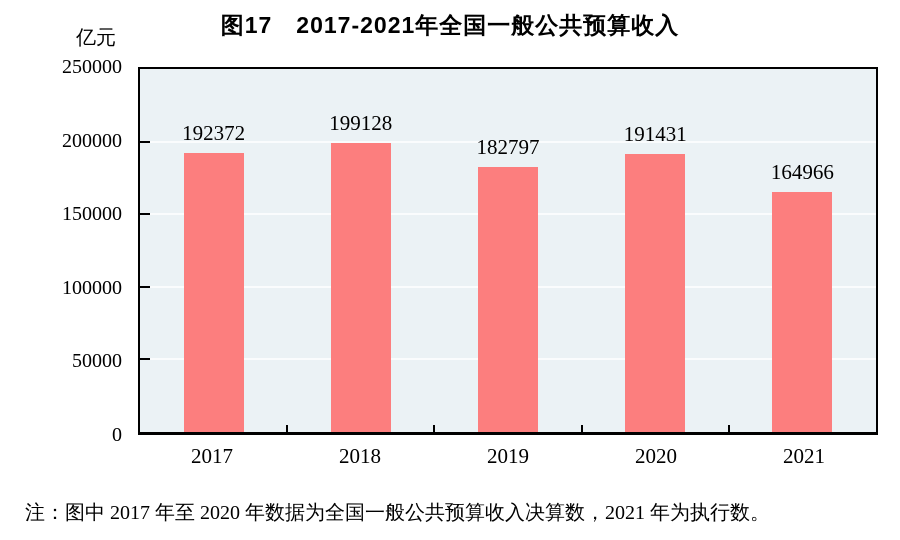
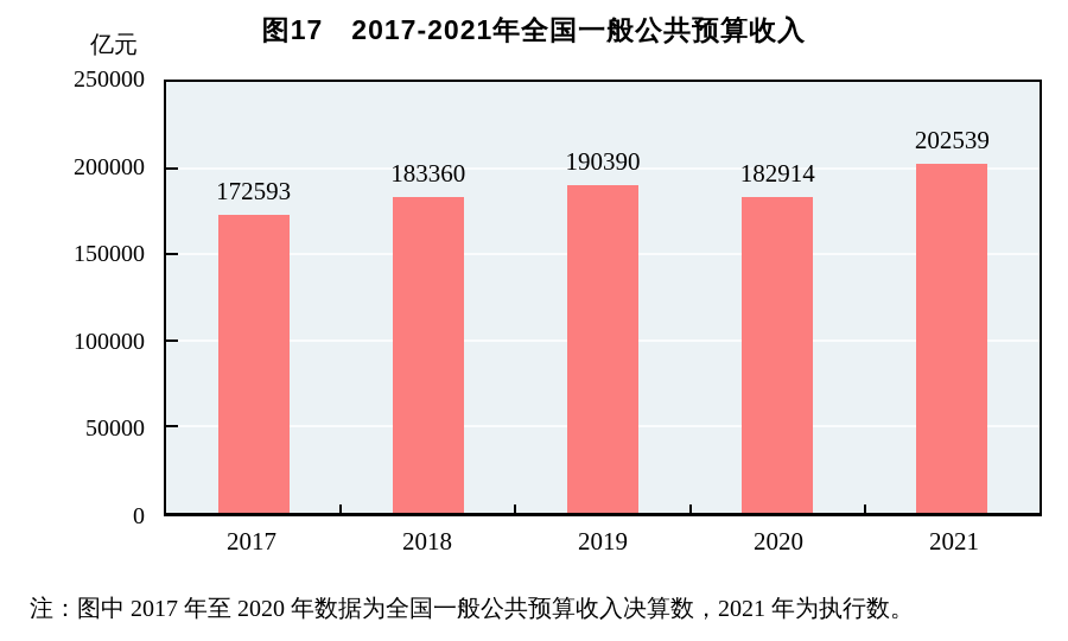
2017: 192372 -> 172593
2018: 199128 -> 183360
2019: 182797 -> 190390
2020: 191431 -> 182914
2021: 164966 -> 202539
